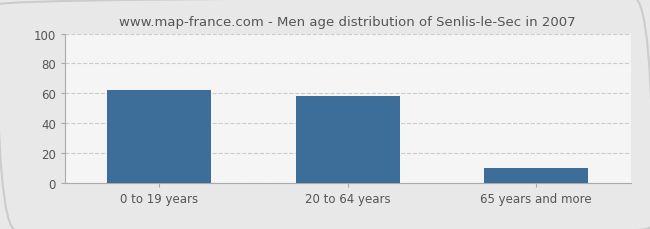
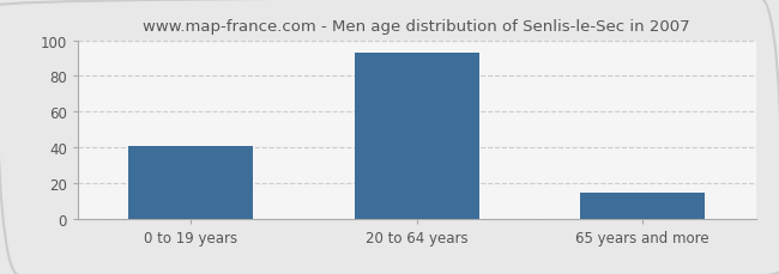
0 to 19 years: 62 -> 41
20 to 64 years: 58 -> 93
65 years and more: 10 -> 15
